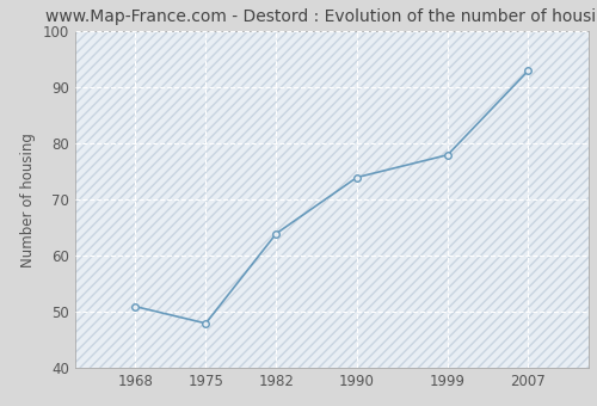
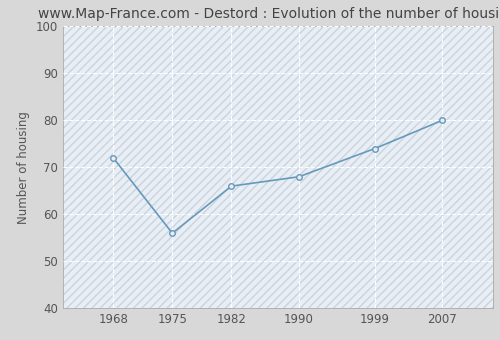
1968: 51 -> 72
1975: 48 -> 56
1982: 64 -> 66
1990: 74 -> 68
1999: 78 -> 74
2007: 93 -> 80
